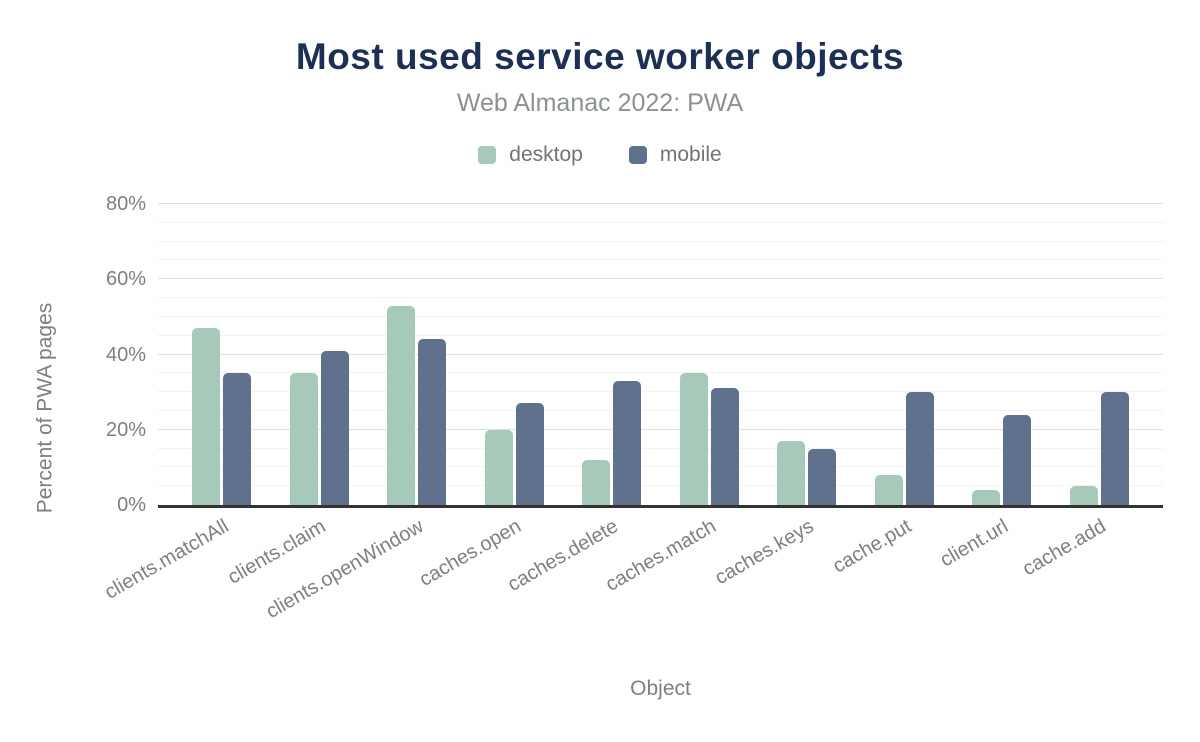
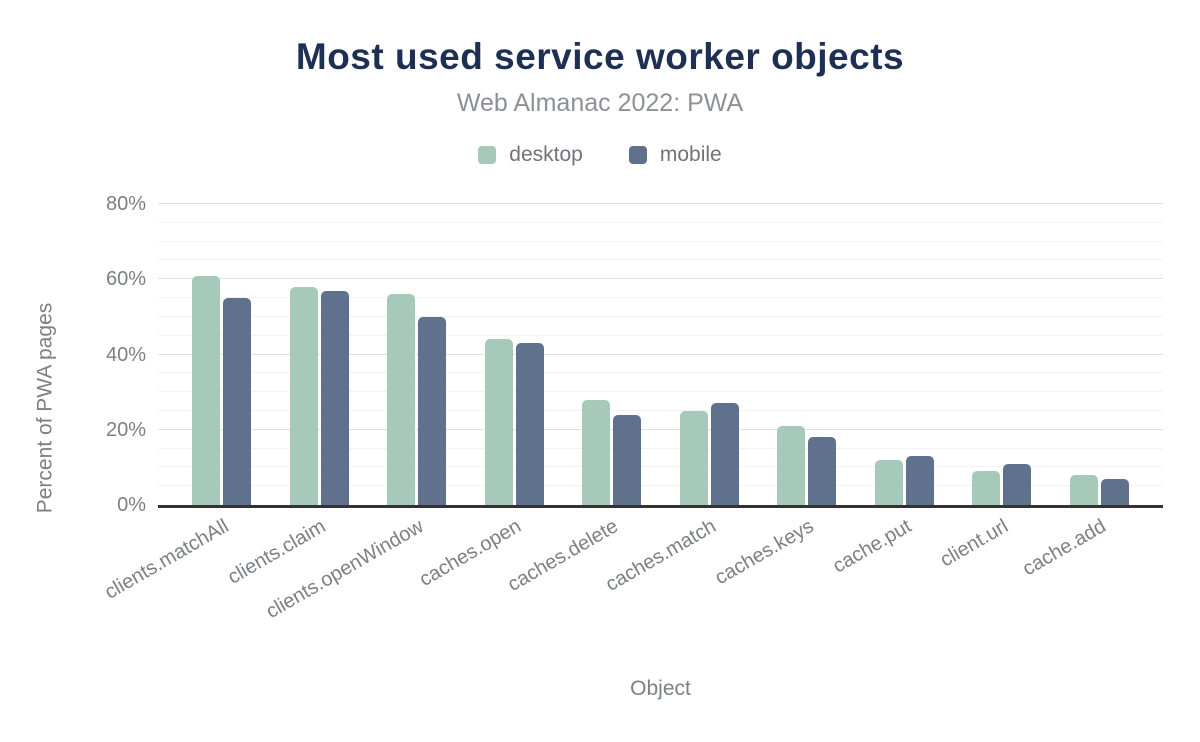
desktop/clients.matchAll: 47% -> 61%
mobile/clients.matchAll: 35% -> 55%
desktop/clients.claim: 35% -> 58%
mobile/clients.claim: 41% -> 57%
desktop/clients.openWindow: 53% -> 56%
mobile/clients.openWindow: 44% -> 50%
desktop/caches.open: 20% -> 44%
mobile/caches.open: 27% -> 43%
desktop/caches.delete: 12% -> 28%
mobile/caches.delete: 33% -> 24%
desktop/caches.match: 35% -> 25%
mobile/caches.match: 31% -> 27%
desktop/caches.keys: 17% -> 21%
mobile/caches.keys: 15% -> 18%
desktop/cache.put: 8% -> 12%
mobile/cache.put: 30% -> 13%
desktop/client.url: 4% -> 9%
mobile/client.url: 24% -> 11%
desktop/cache.add: 5% -> 8%
mobile/cache.add: 30% -> 7%
